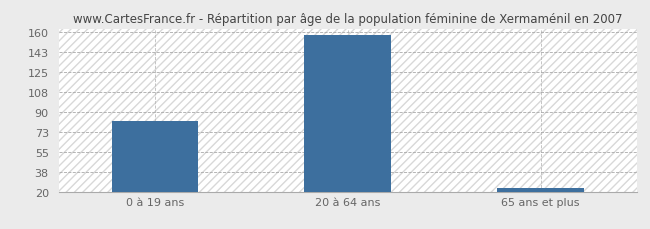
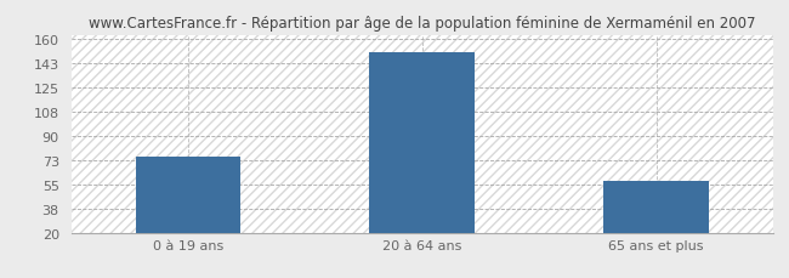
0 à 19 ans: 82 -> 75
20 à 64 ans: 158 -> 151
65 ans et plus: 24 -> 58
